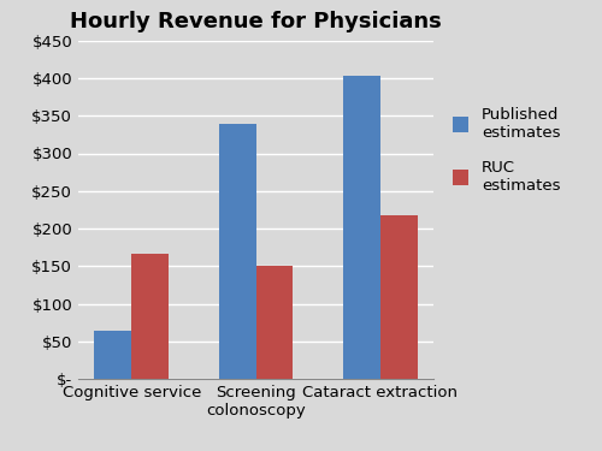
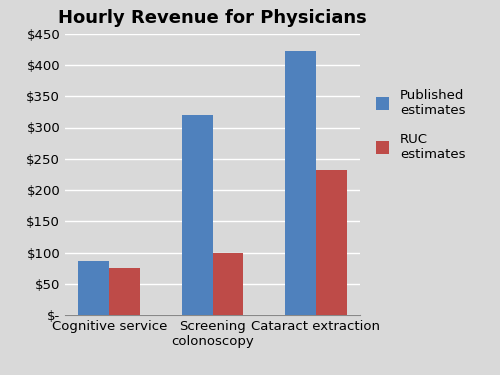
Published estimates/Cognitive service: $64 -> $87
RUC estimates/Cognitive service: $166 -> $76
Published estimates/Screening colonoscopy: $340 -> $320
RUC estimates/Screening colonoscopy: $150 -> $100
Published estimates/Cataract extraction: $404 -> $423
RUC estimates/Cataract extraction: $218 -> $232
